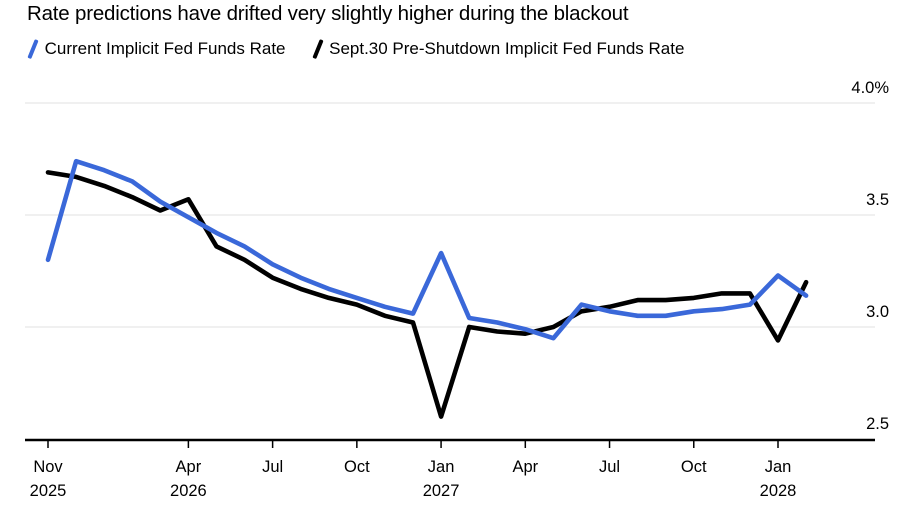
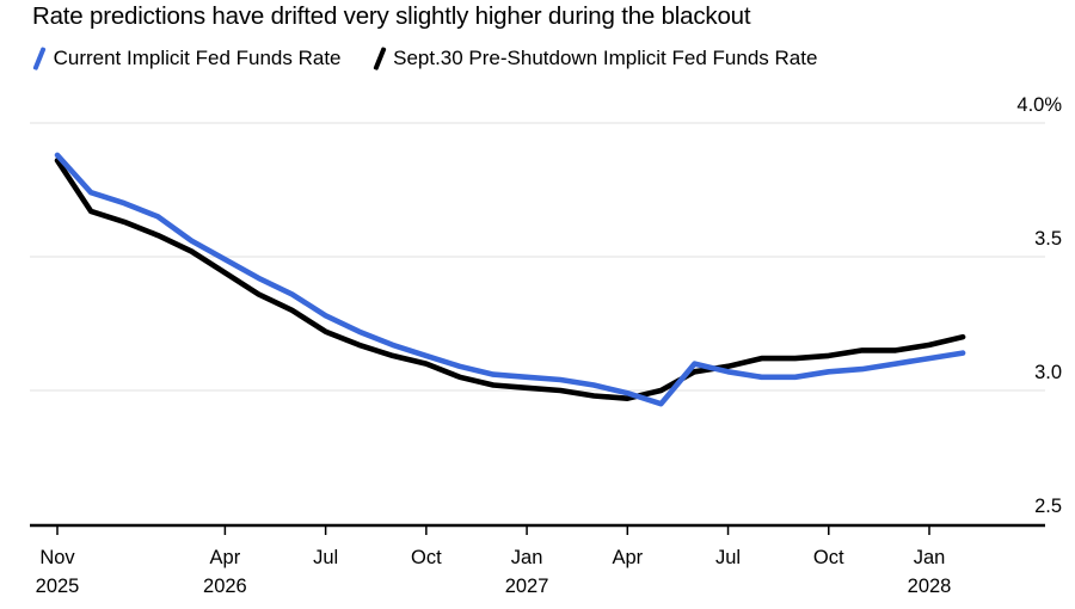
Current Implicit Fed Funds Rate/Nov 2025: 3.30% -> 3.88%
Sept.30 Pre-Shutdown Implicit Fed Funds Rate/Nov 2025: 3.69% -> 3.86%
Sept.30 Pre-Shutdown Implicit Fed Funds Rate/Apr 2026: 3.57% -> 3.44%
Current Implicit Fed Funds Rate/Jan 2027: 3.33% -> 3.05%
Sept.30 Pre-Shutdown Implicit Fed Funds Rate/Jan 2027: 2.60% -> 3.01%
Current Implicit Fed Funds Rate/Jan 2028: 3.23% -> 3.12%
Sept.30 Pre-Shutdown Implicit Fed Funds Rate/Jan 2028: 2.94% -> 3.17%
